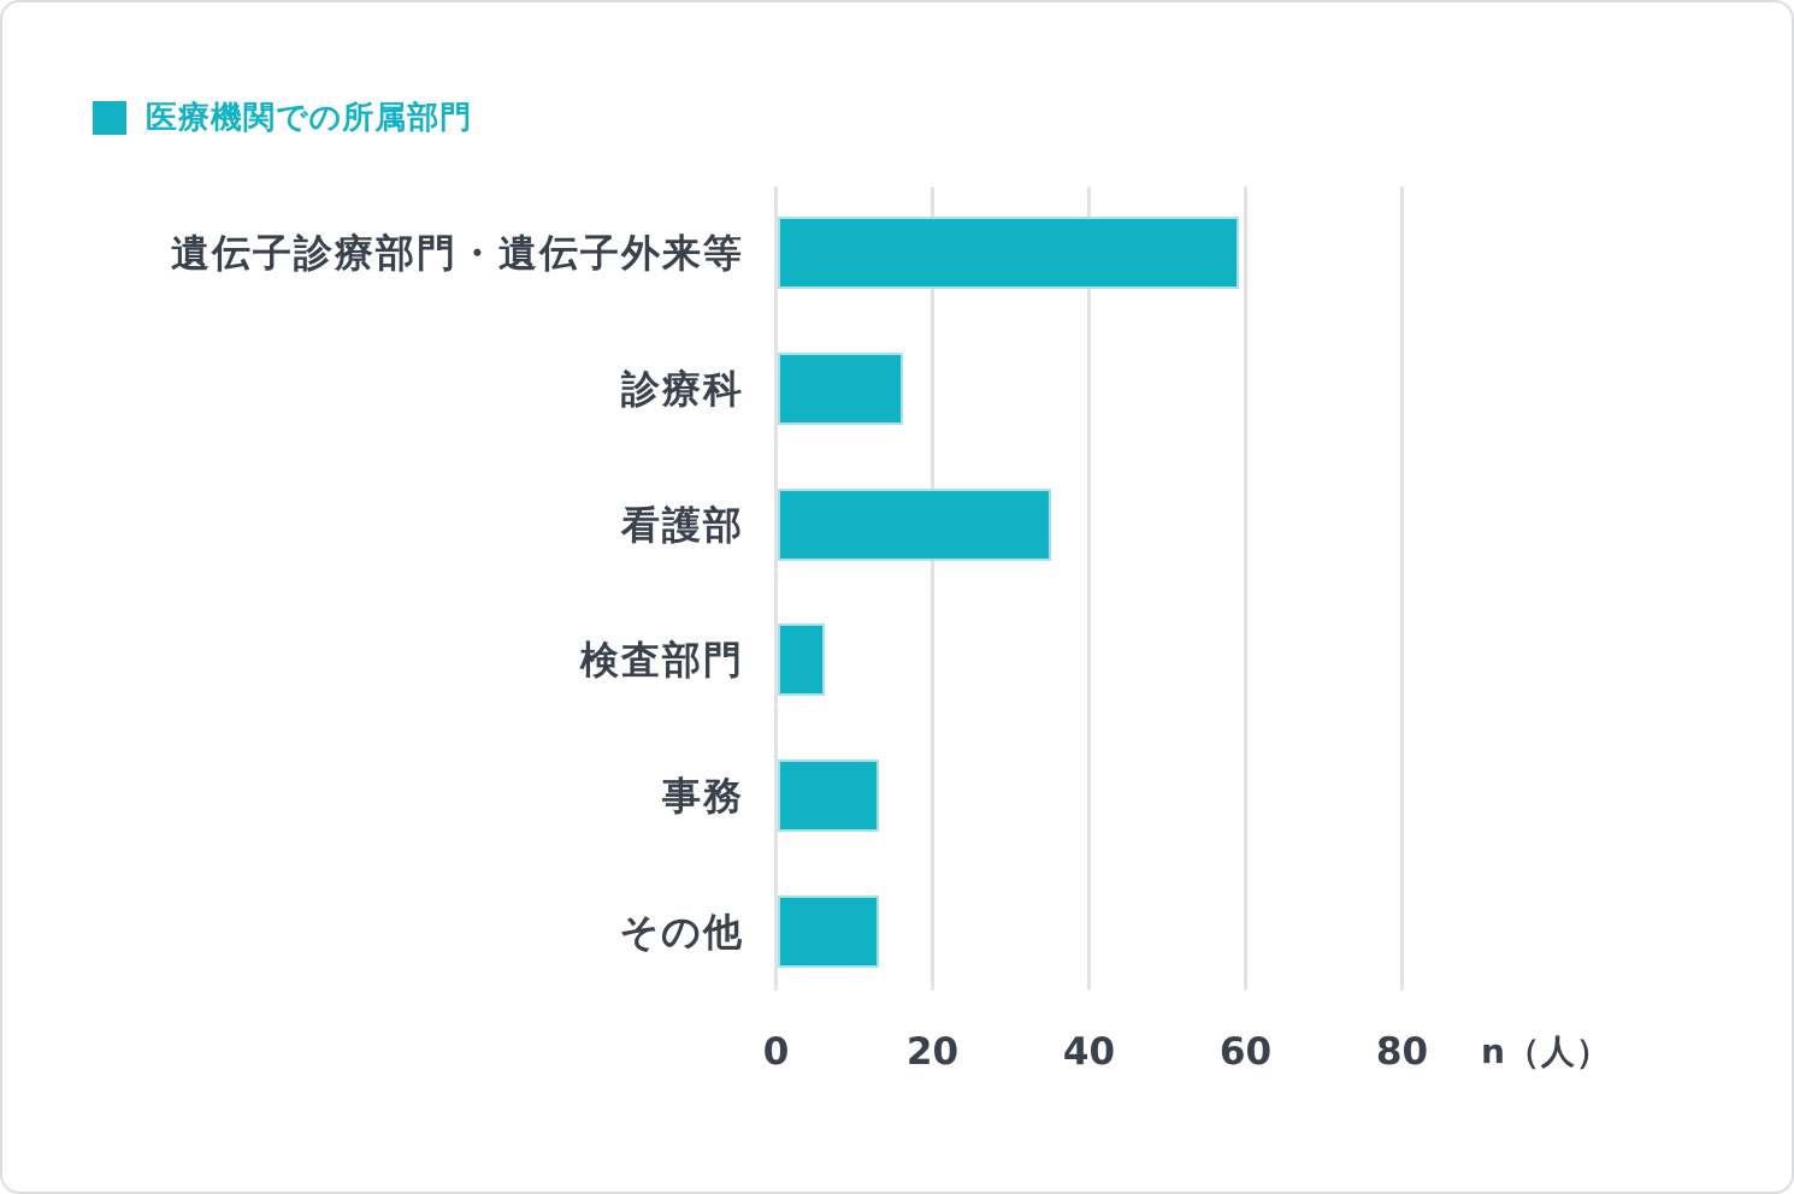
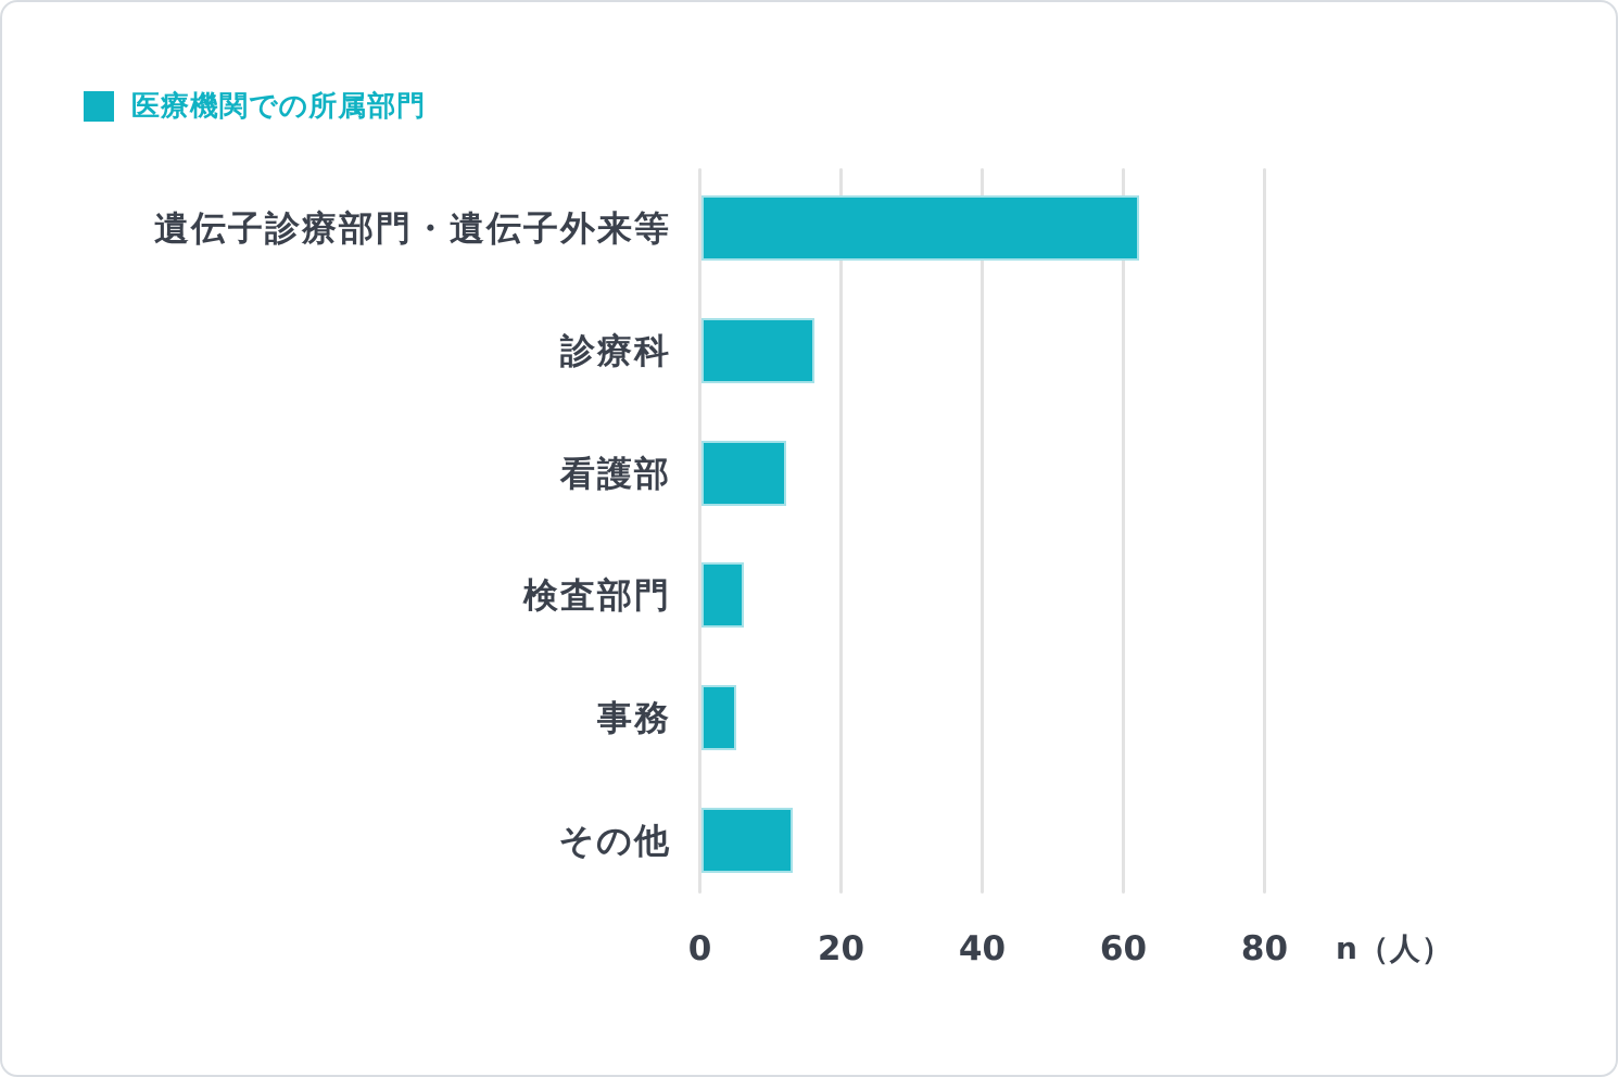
遺伝子診療部門・遺伝子外来等: 59 -> 62
看護部: 35 -> 12
事務: 13 -> 5
